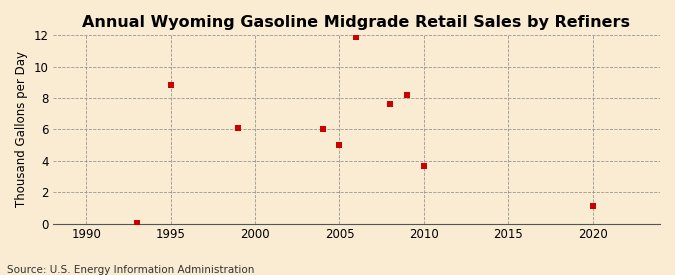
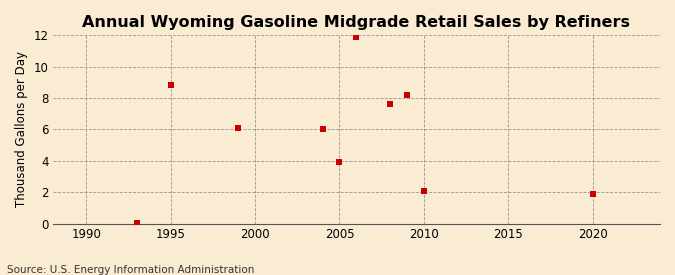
2005: 5.0 -> 3.9
2010: 3.7 -> 2.1
2020: 1.1 -> 1.9
